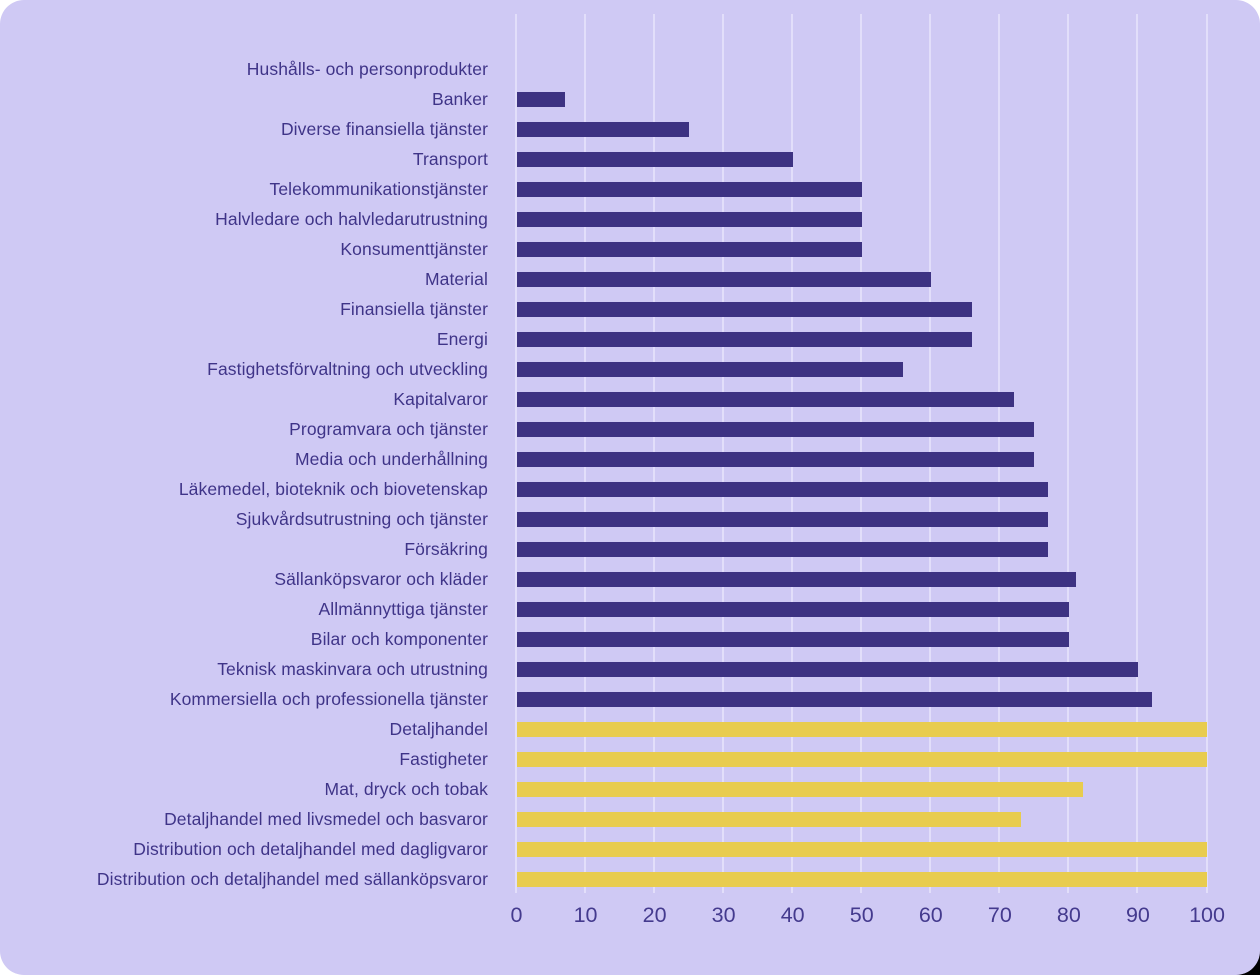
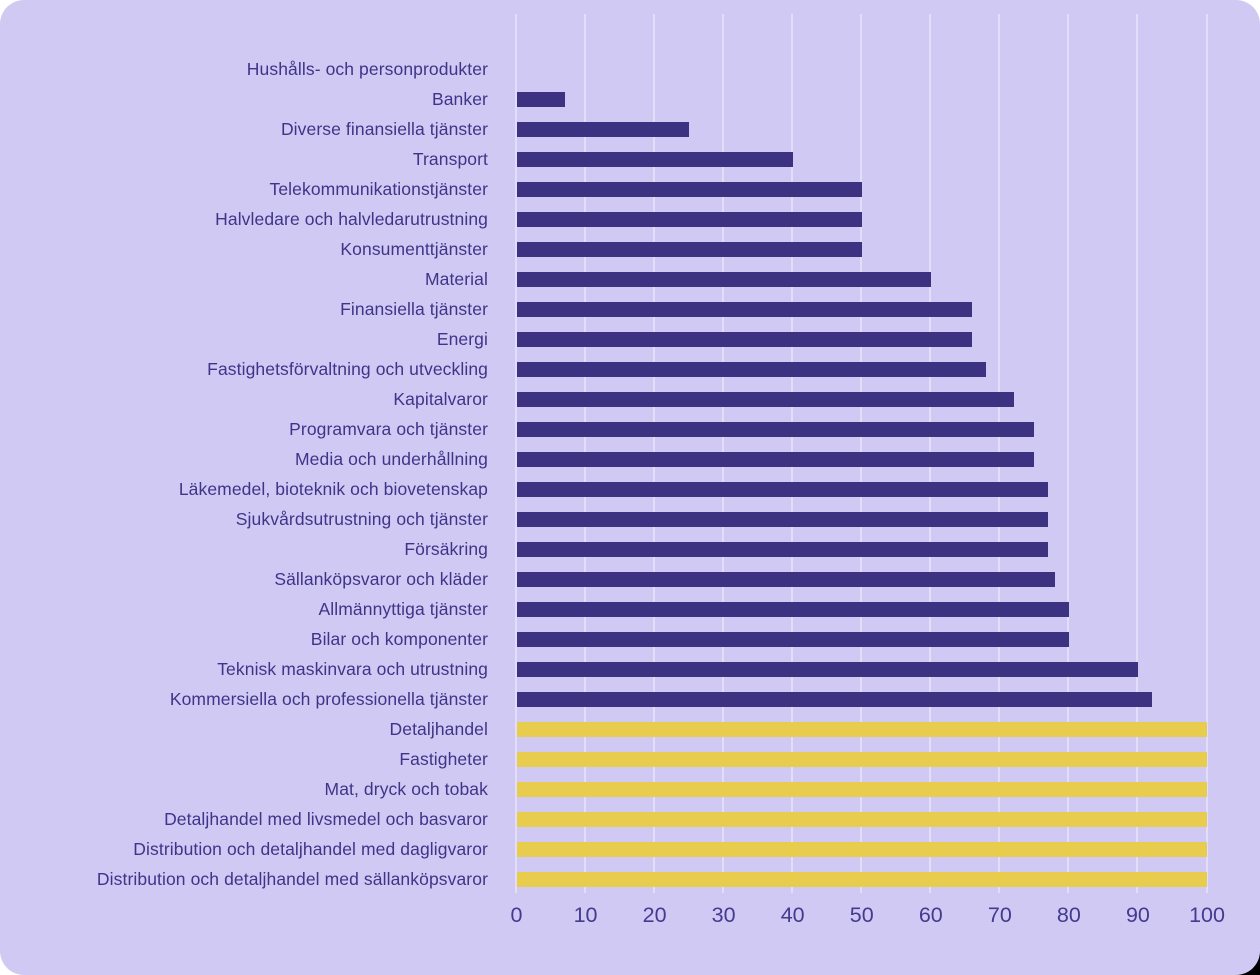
Fastighetsförvaltning och utveckling: 56 -> 68
Sällanköpsvaror och kläder: 81 -> 78
Mat, dryck och tobak: 82 -> 100
Detaljhandel med livsmedel och basvaror: 73 -> 100
